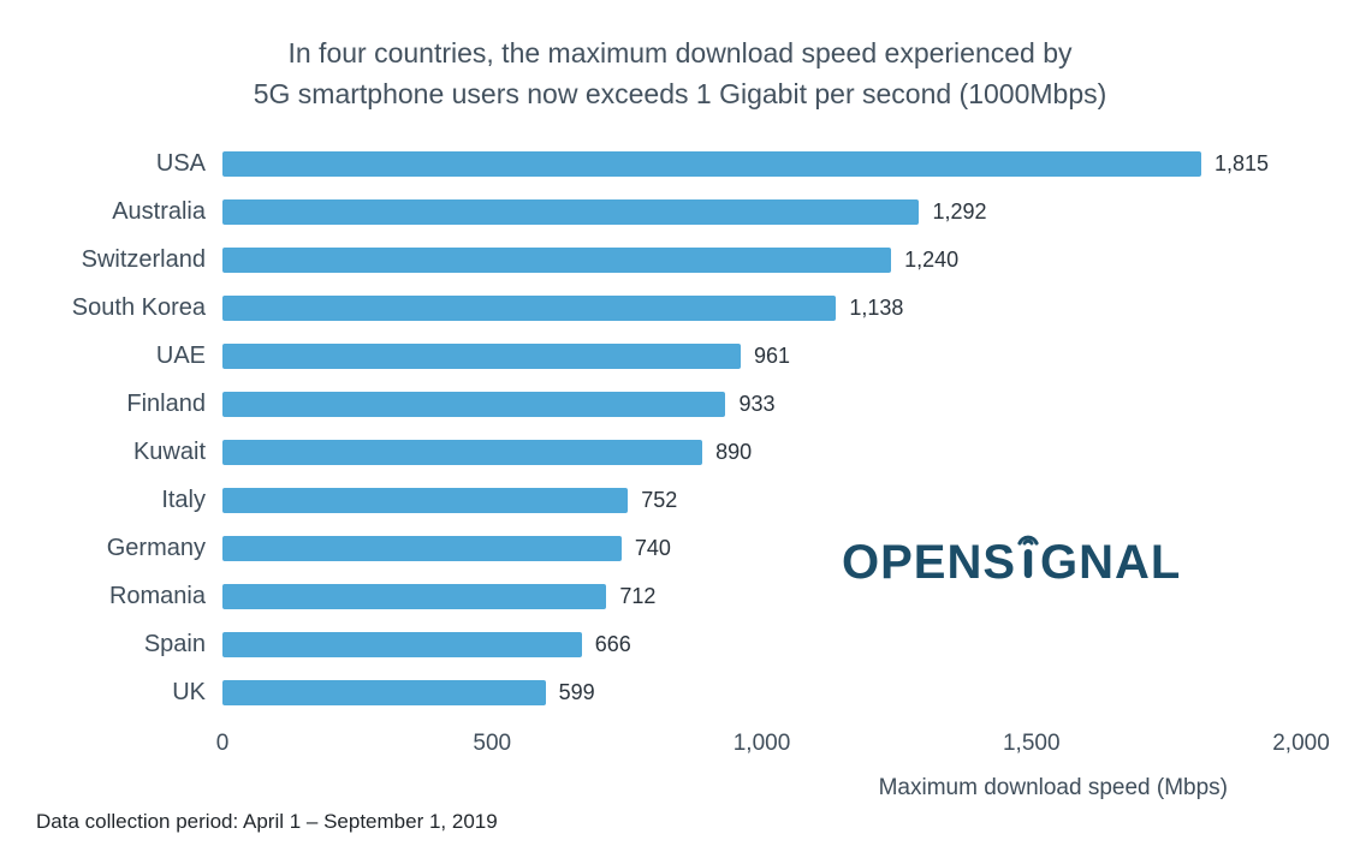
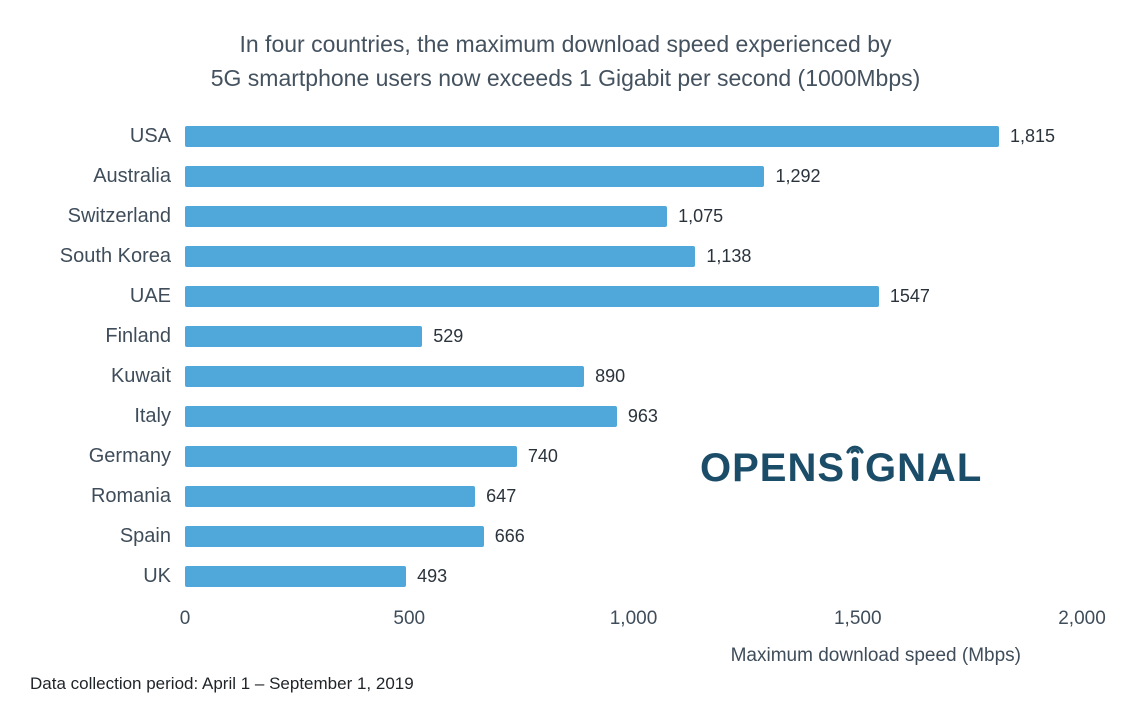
Switzerland: 1,240 -> 1,075
UAE: 961 -> 1547
Finland: 933 -> 529
Italy: 752 -> 963
Romania: 712 -> 647
UK: 599 -> 493
